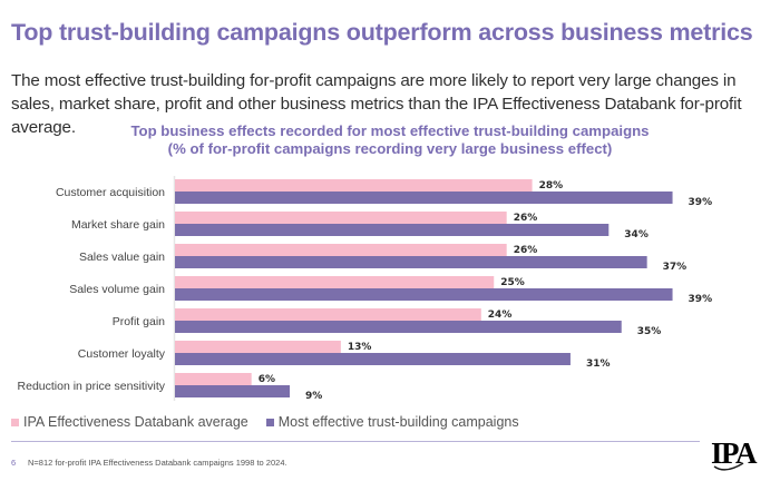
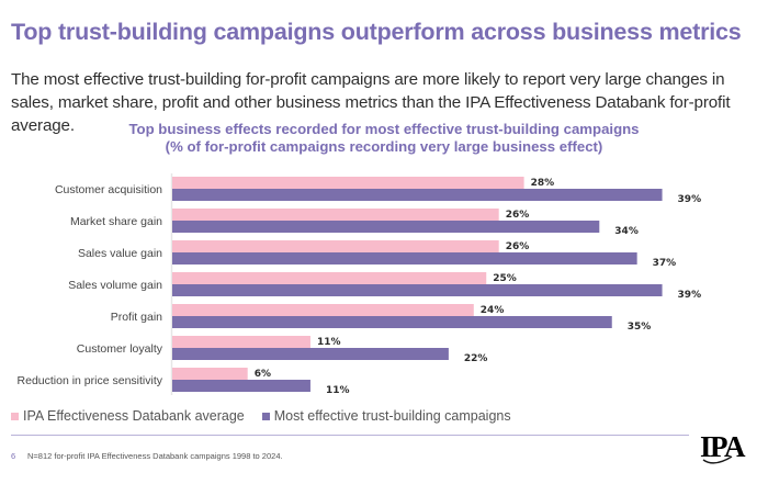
IPA Effectiveness Databank average/Customer loyalty: 13% -> 11%
Most effective trust-building campaigns/Customer loyalty: 31% -> 22%
Most effective trust-building campaigns/Reduction in price sensitivity: 9% -> 11%
